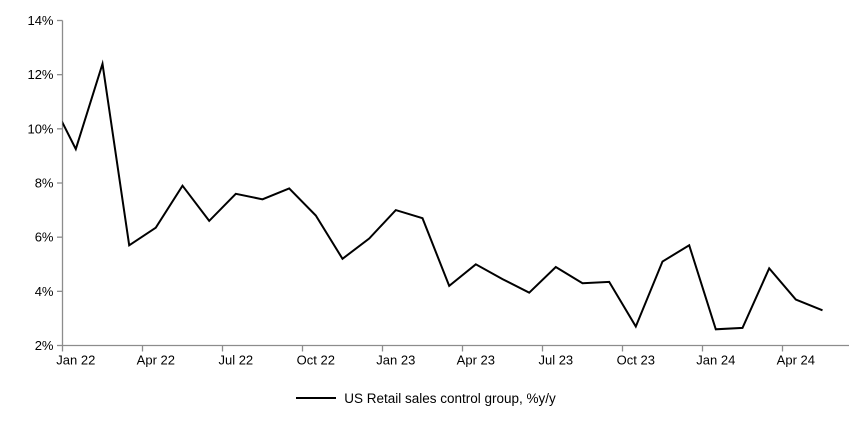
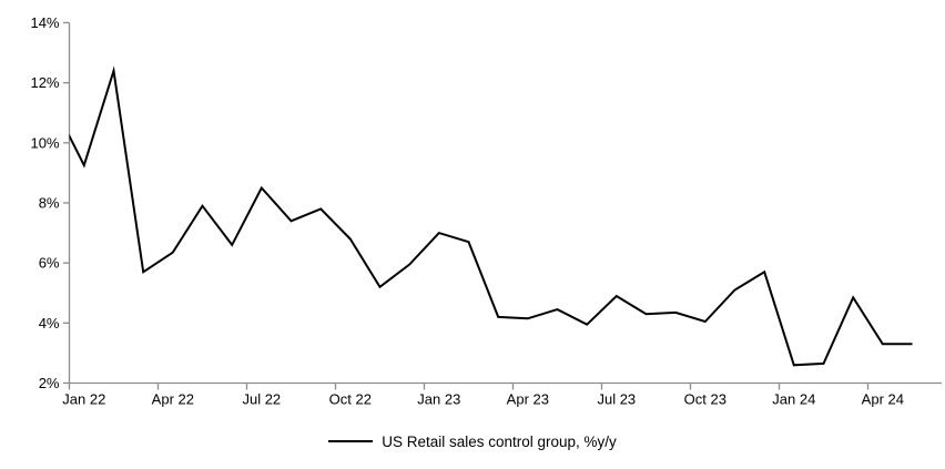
Jul 22: 7.6% -> 8.5%
Apr 23: 5.0% -> 4.2%
Oct 23: 2.7% -> 4.0%
Apr 24: 3.7% -> 3.3%
